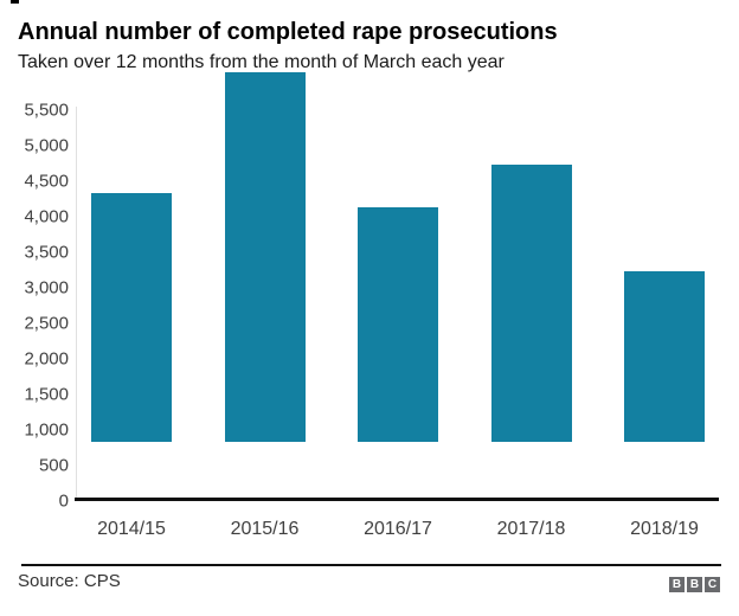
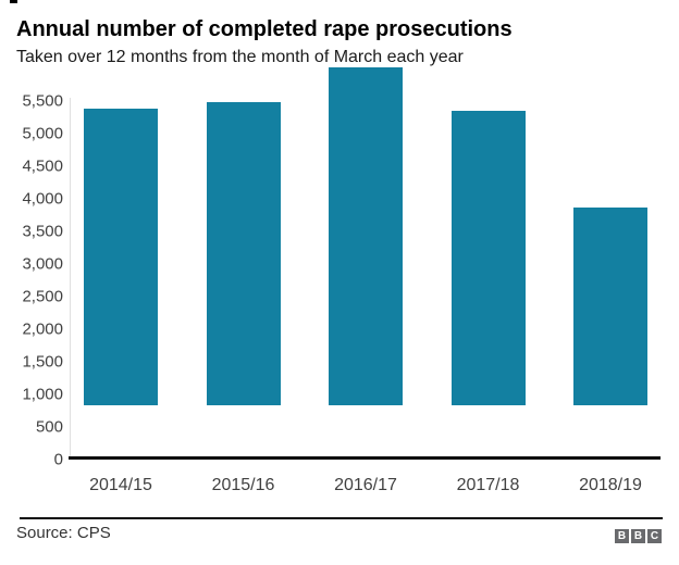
2014/15: 3500 -> 4600
2015/16: 5200 -> 4600
2016/17: 3300 -> 5200
2017/18: 3900 -> 4500
2018/19: 2400 -> 3000
